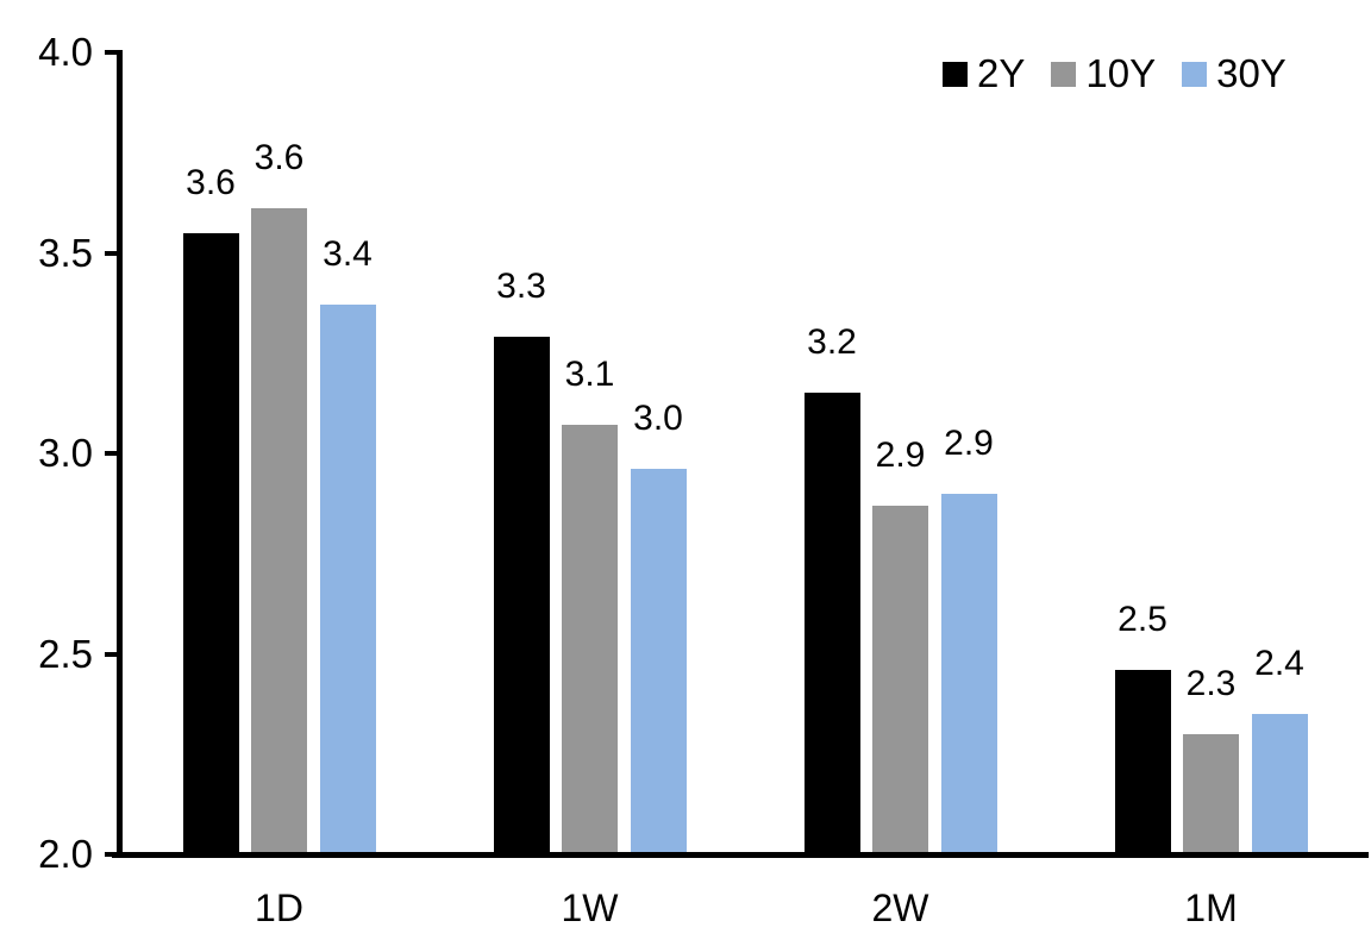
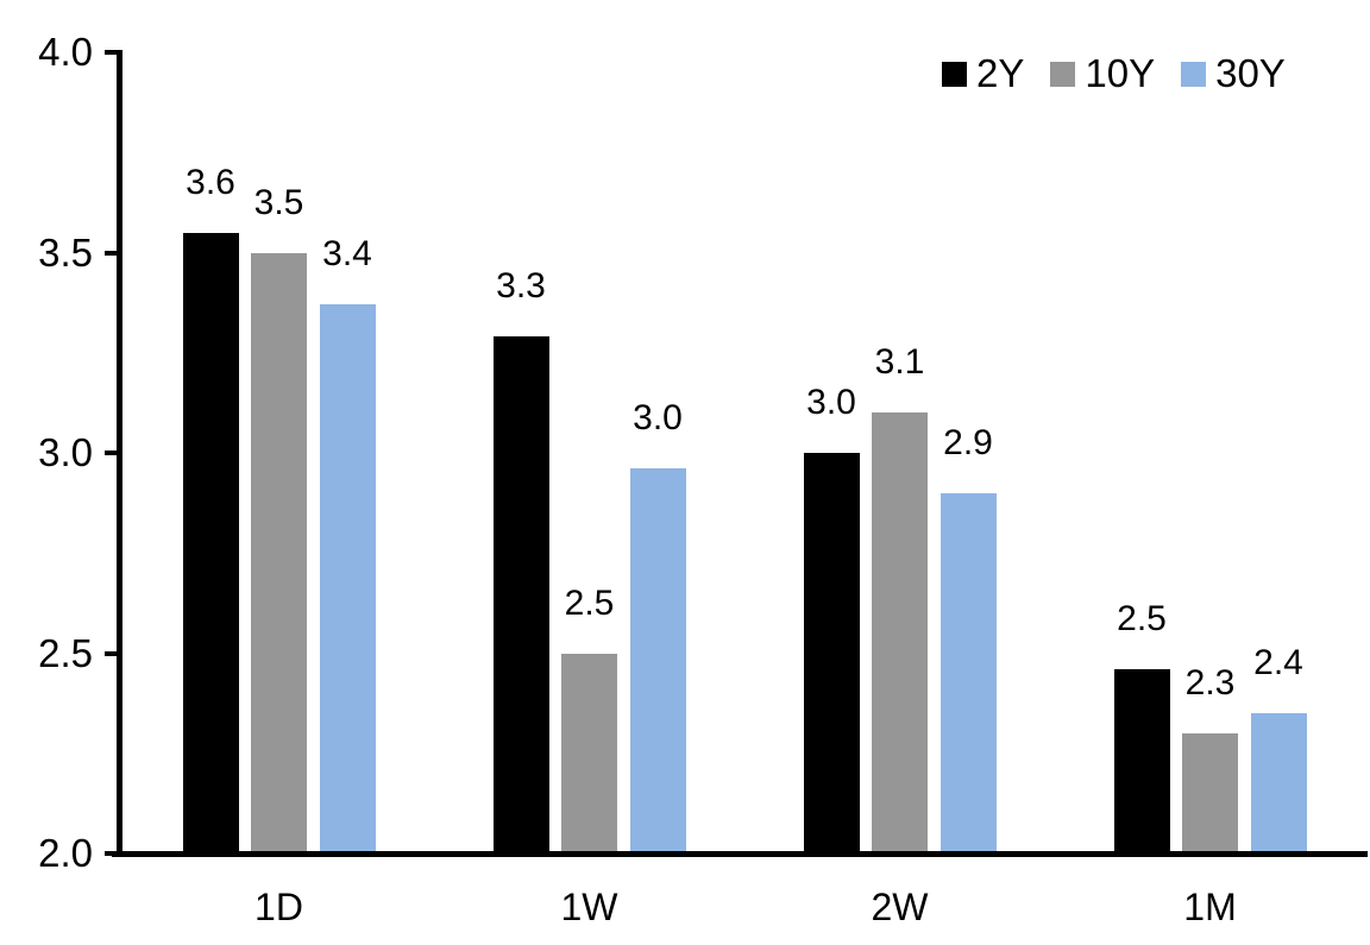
10Y/1D: 3.6 -> 3.5
10Y/1W: 3.1 -> 2.5
2Y/2W: 3.2 -> 3.0
10Y/2W: 2.9 -> 3.1
